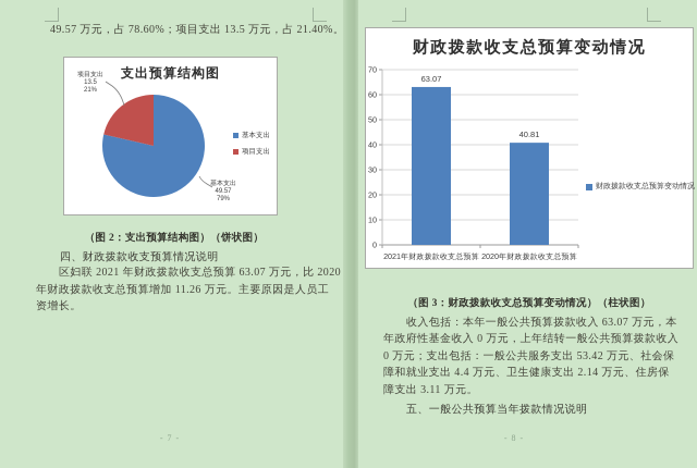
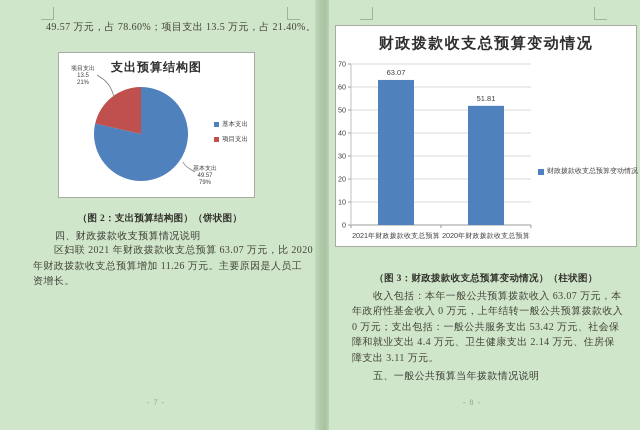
财政拨款收支总预算变动情况/2020年财政拨款收支总预算: 40.81 -> 51.81
